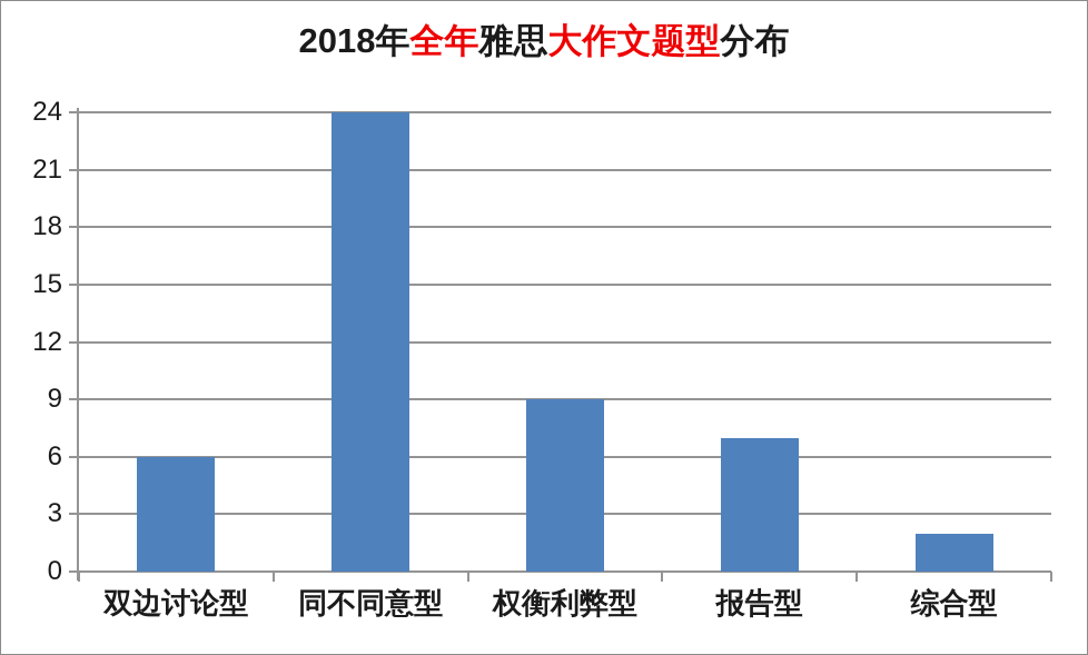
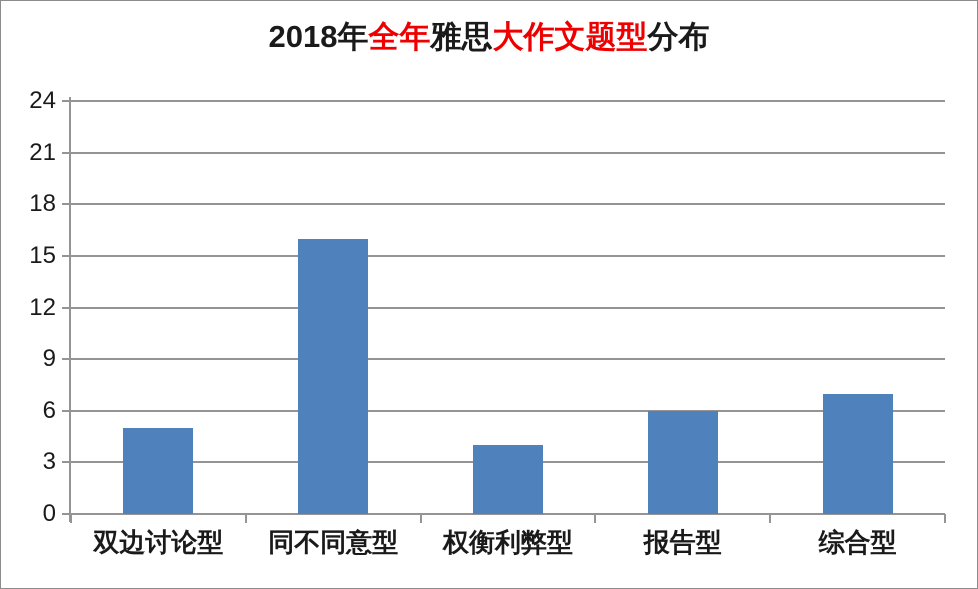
双边讨论型: 6 -> 5
同不同意型: 24 -> 16
权衡利弊型: 9 -> 4
报告型: 7 -> 6
综合型: 2 -> 7
